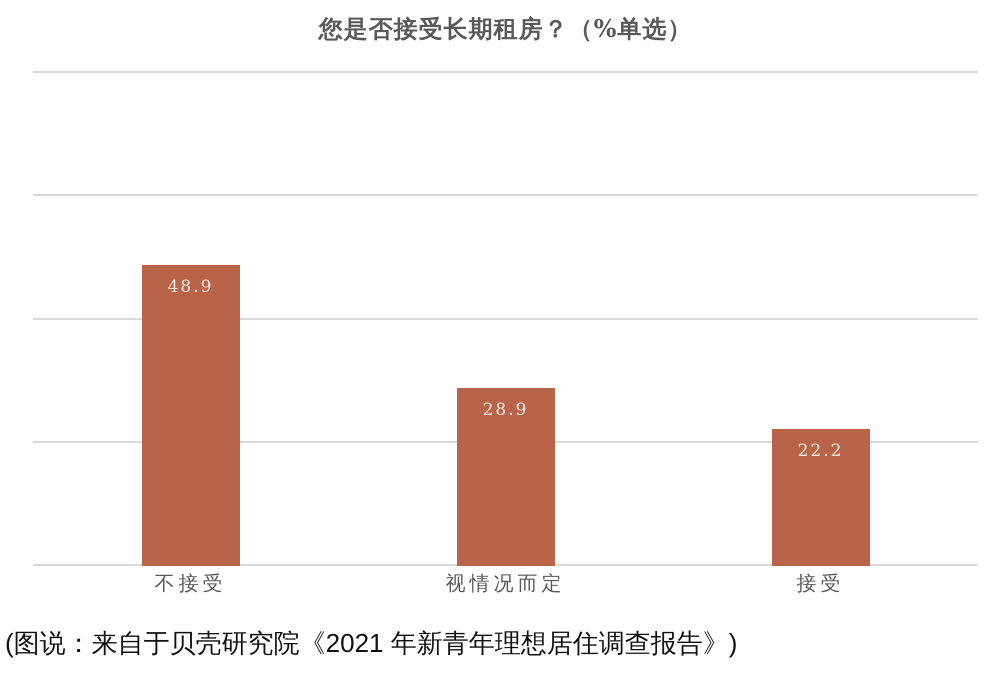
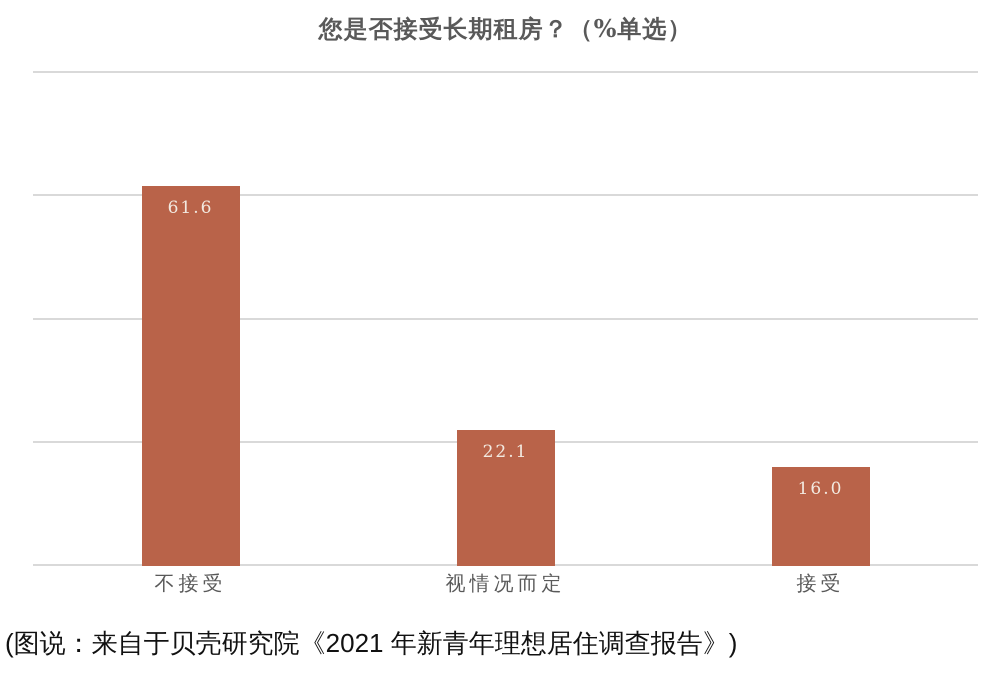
不接受: 48.9 -> 61.6
视情况而定: 28.9 -> 22.1
接受: 22.2 -> 16.0
